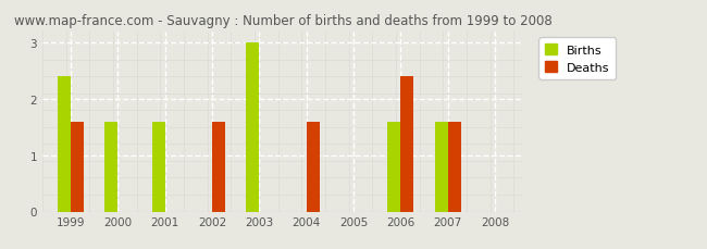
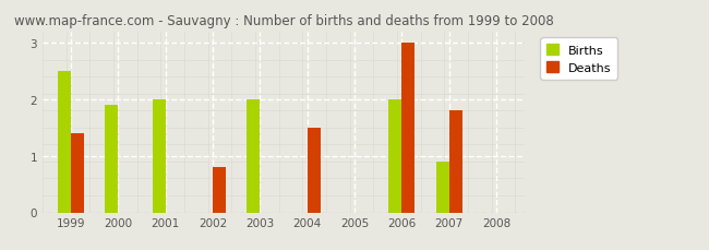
Births/1999: 2.4 -> 2.5
Deaths/1999: 1.6 -> 1.4
Births/2000: 1.6 -> 1.9
Births/2001: 1.6 -> 2.0
Deaths/2002: 1.6 -> 0.8
Births/2003: 3.0 -> 2.0
Deaths/2004: 1.6 -> 1.5
Births/2006: 1.6 -> 2.0
Deaths/2006: 2.4 -> 3.0
Births/2007: 1.6 -> 0.9
Deaths/2007: 1.6 -> 1.8
